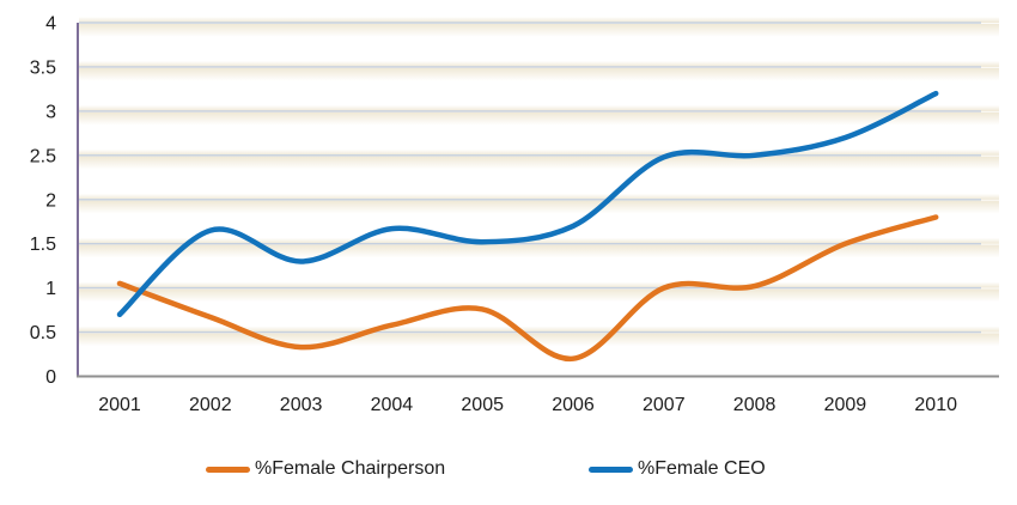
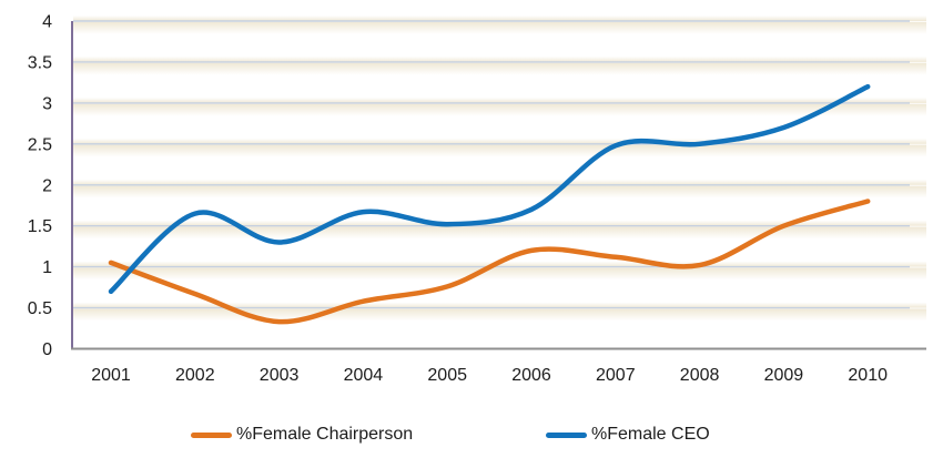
%Female Chairperson/2006: 0.2 -> 1.2
%Female Chairperson/2007: 1.0 -> 1.1
